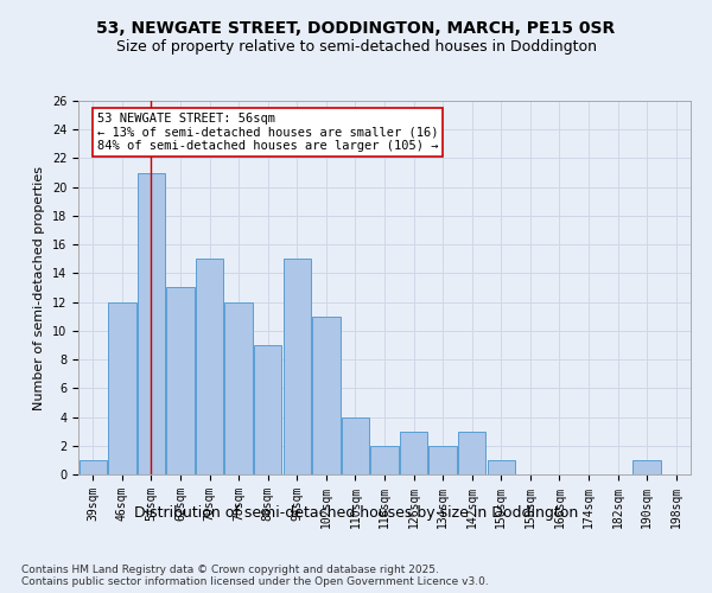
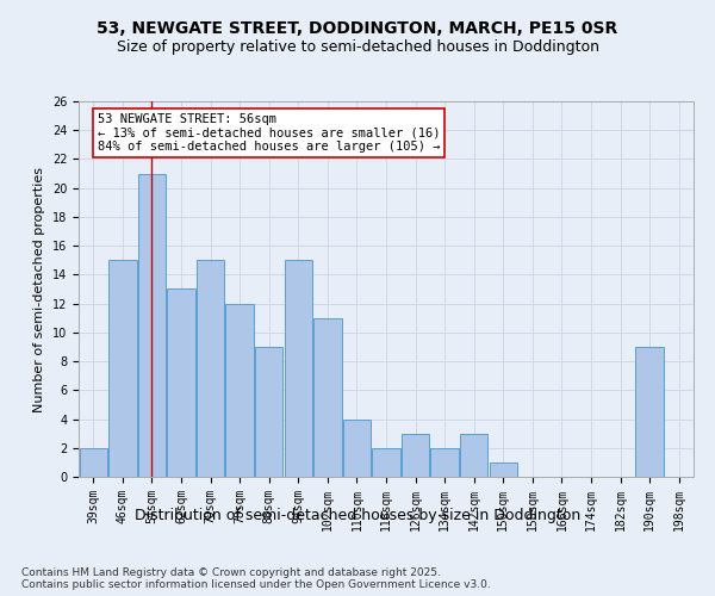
39sqm: 1 -> 2
46sqm: 12 -> 15
190sqm: 1 -> 9
